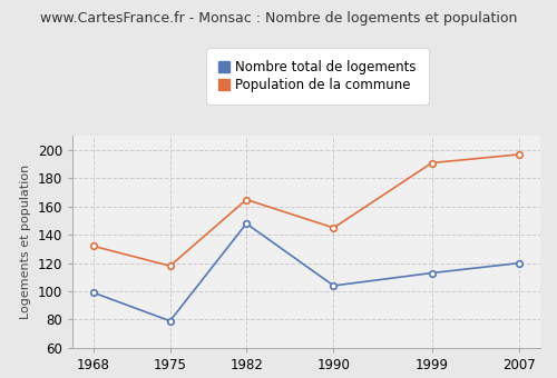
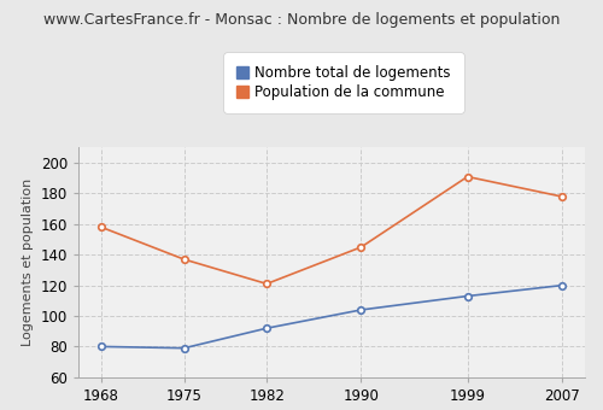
Nombre total de logements/1968: 99 -> 80
Population de la commune/1968: 132 -> 158
Population de la commune/1975: 118 -> 137
Nombre total de logements/1982: 148 -> 92
Population de la commune/1982: 165 -> 121
Population de la commune/2007: 197 -> 178
